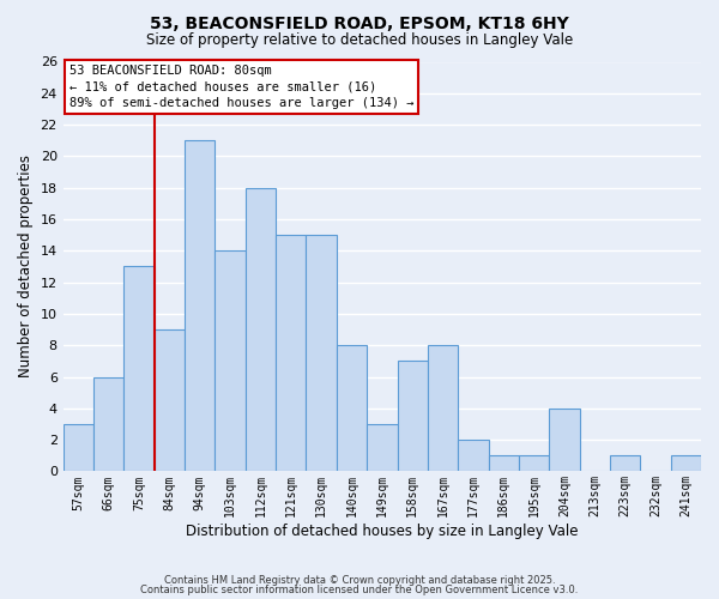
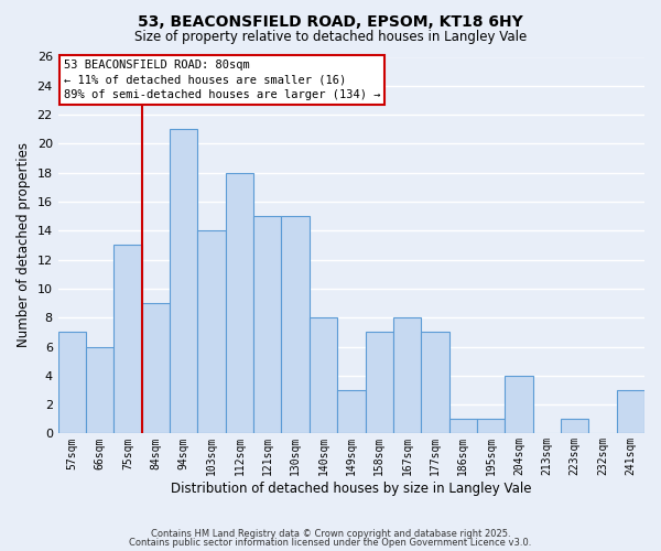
57sqm: 3 -> 7
177sqm: 2 -> 7
241sqm: 1 -> 3
